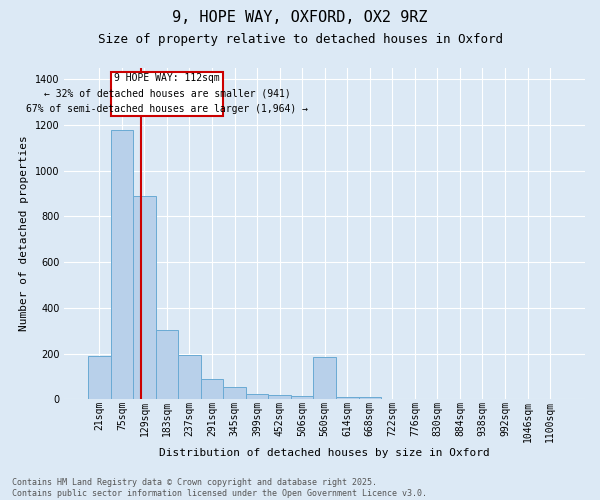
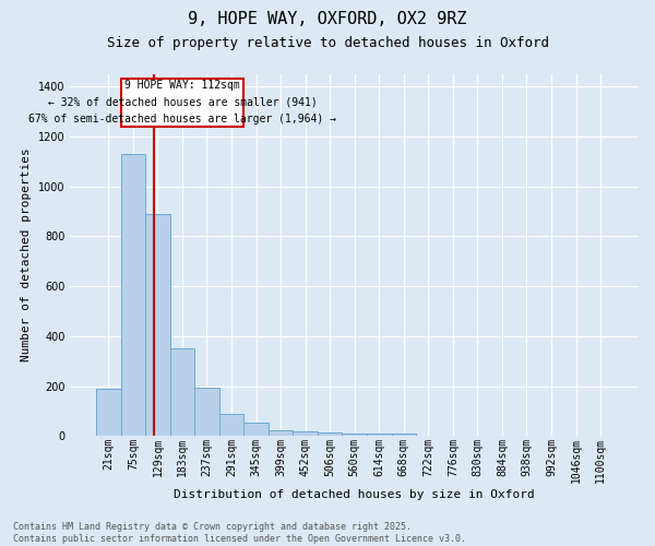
75sqm: 1175 -> 1130
183sqm: 305 -> 350
560sqm: 185 -> 12
